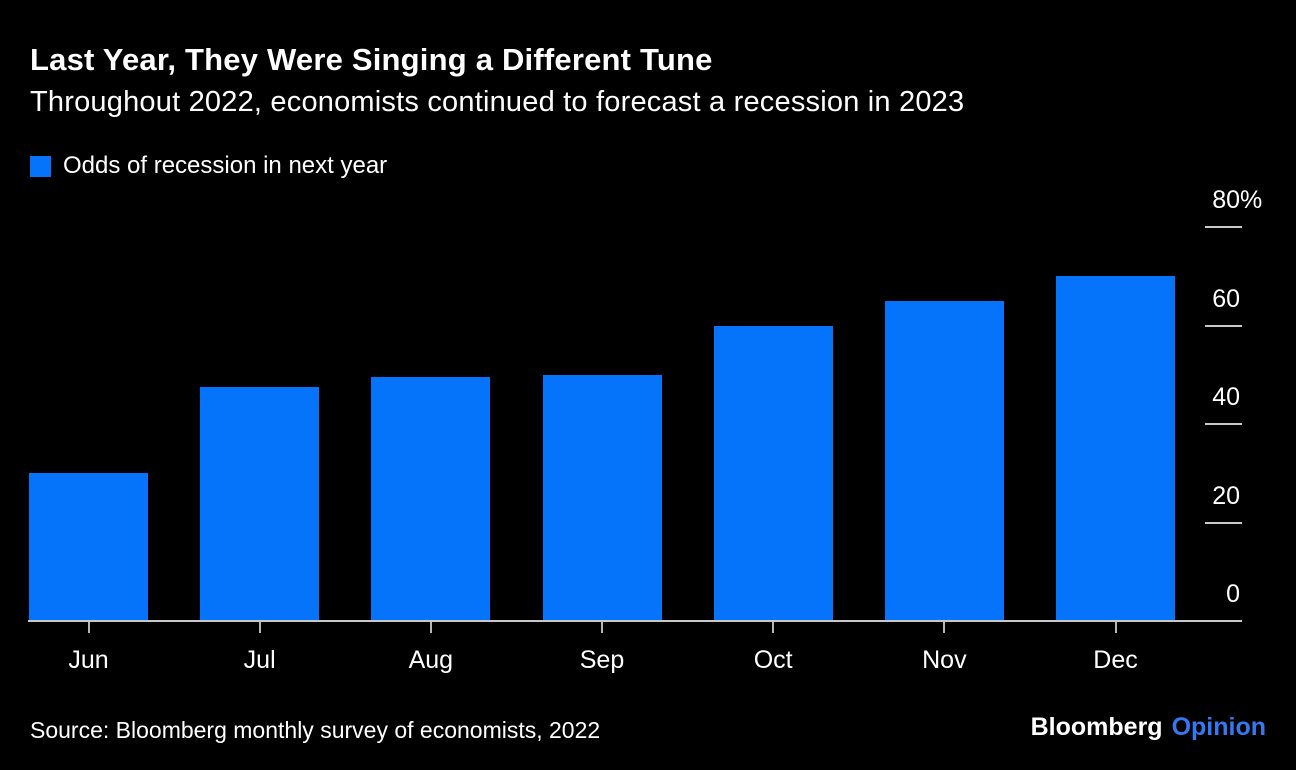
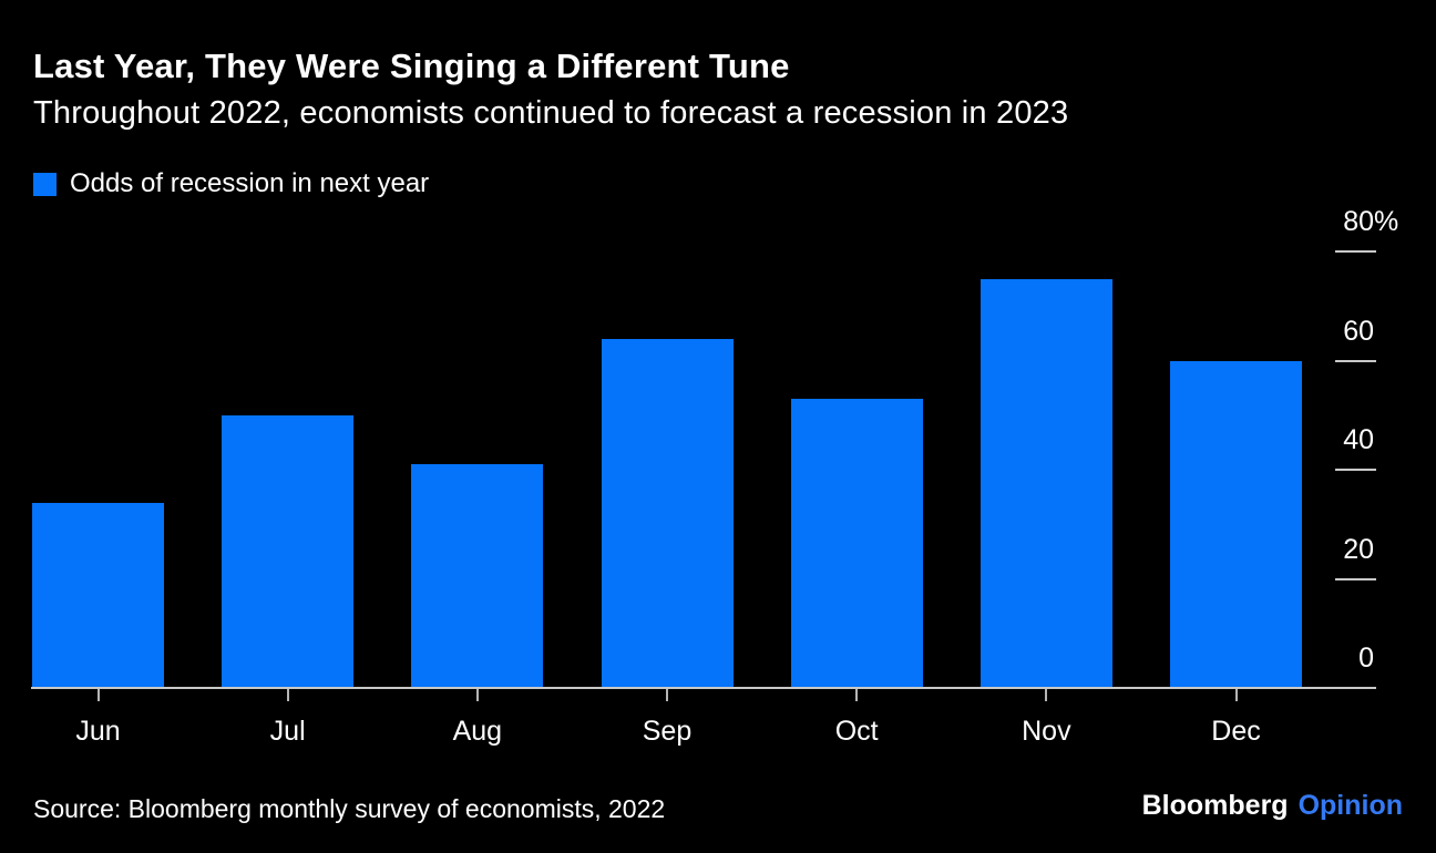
Jun: 30 -> 34
Jul: 48 -> 50
Aug: 50 -> 41
Sep: 50 -> 64
Oct: 60 -> 53
Nov: 65 -> 75
Dec: 70 -> 60
